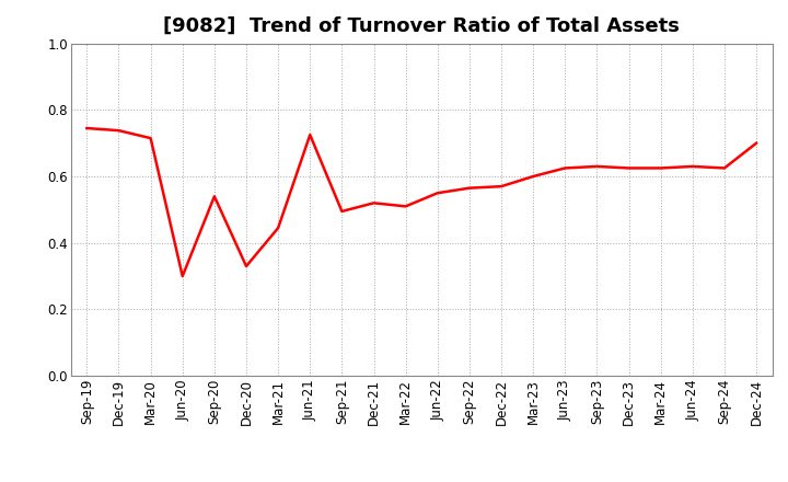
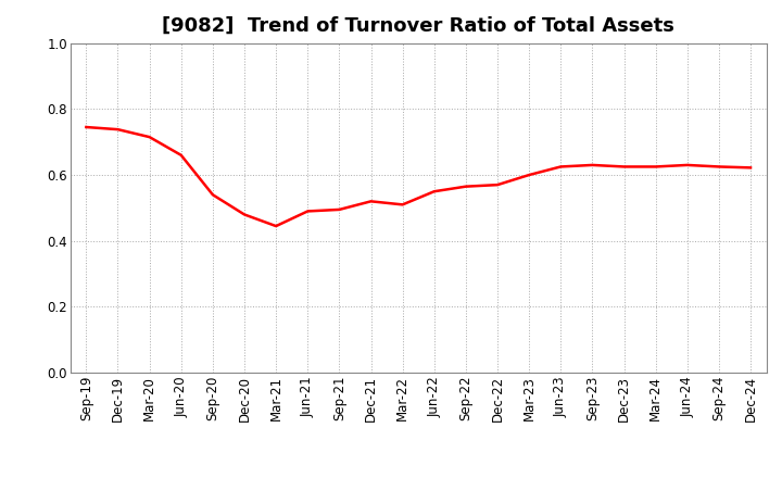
Jun-20: 0.300 -> 0.660
Dec-20: 0.330 -> 0.480
Jun-21: 0.725 -> 0.490
Dec-24: 0.700 -> 0.622
